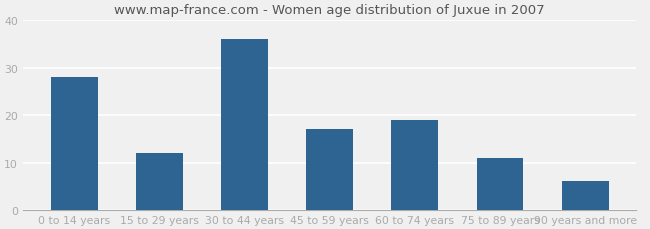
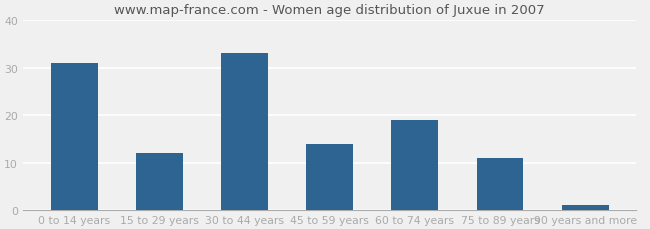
0 to 14 years: 28 -> 31
30 to 44 years: 36 -> 33
45 to 59 years: 17 -> 14
90 years and more: 6 -> 1
